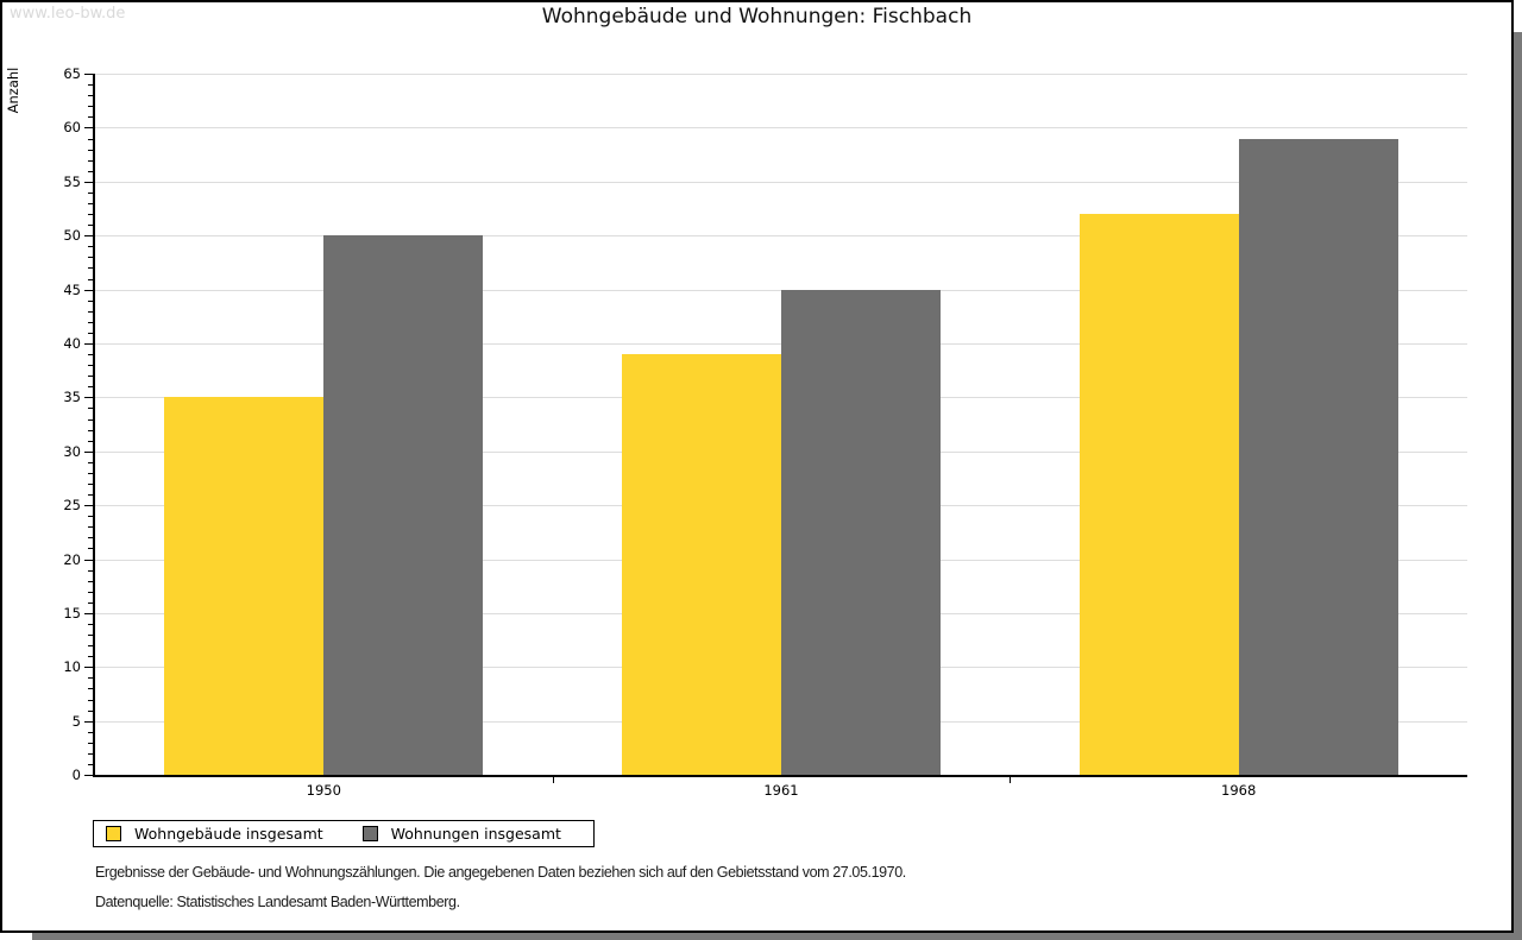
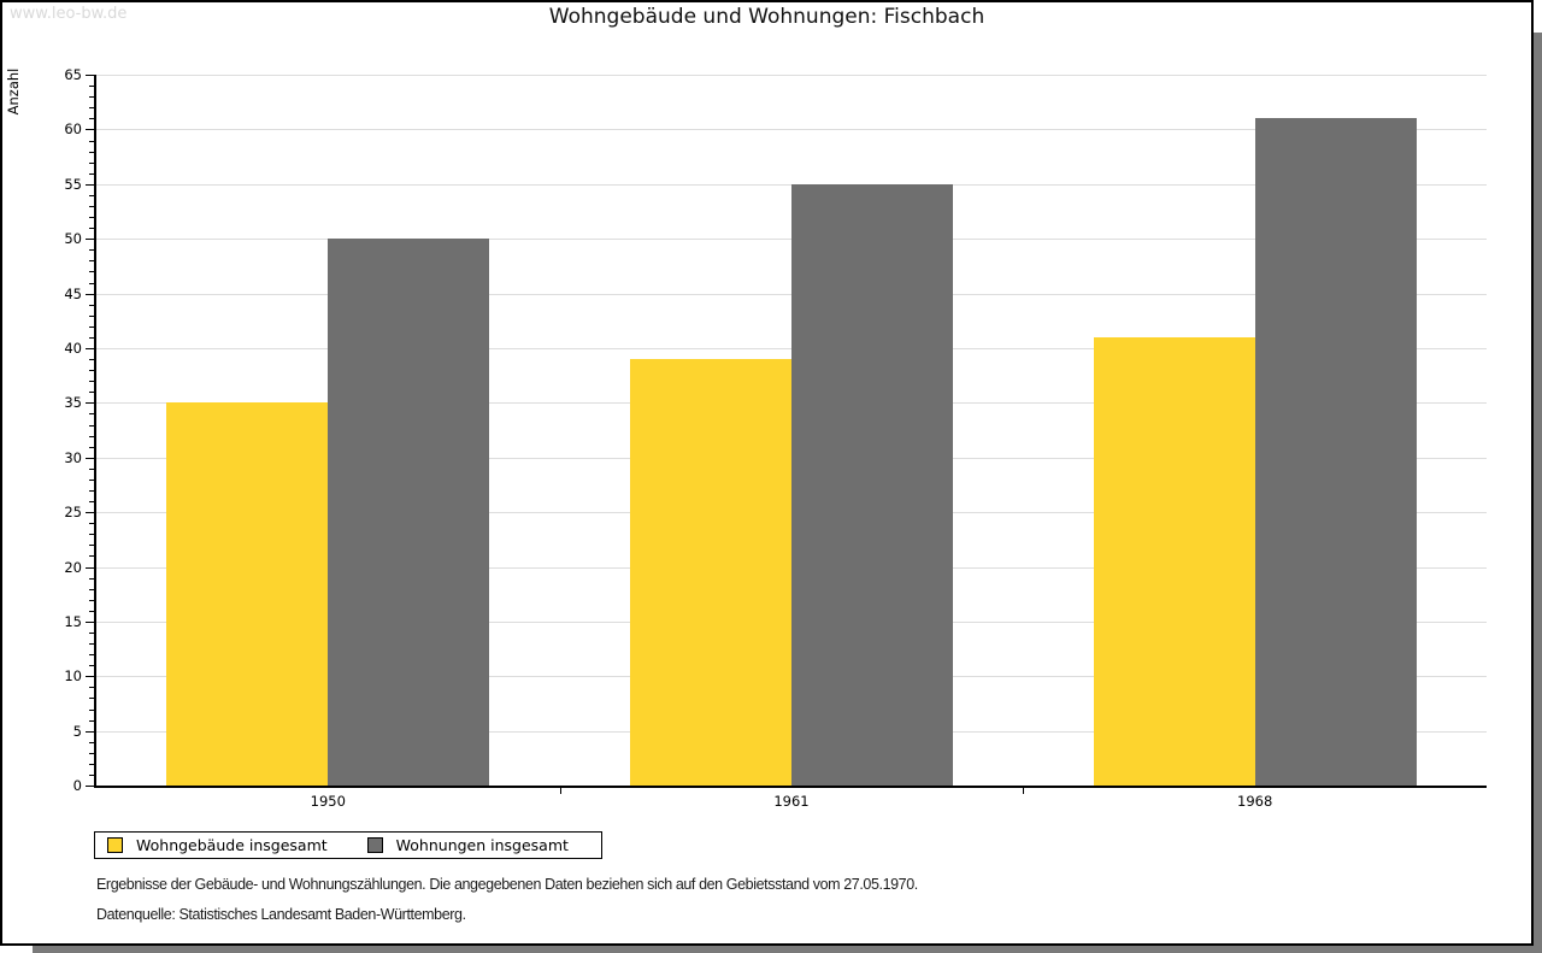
Wohnungen insgesamt/1961: 45 -> 55
Wohngebäude insgesamt/1968: 52 -> 41
Wohnungen insgesamt/1968: 59 -> 61
